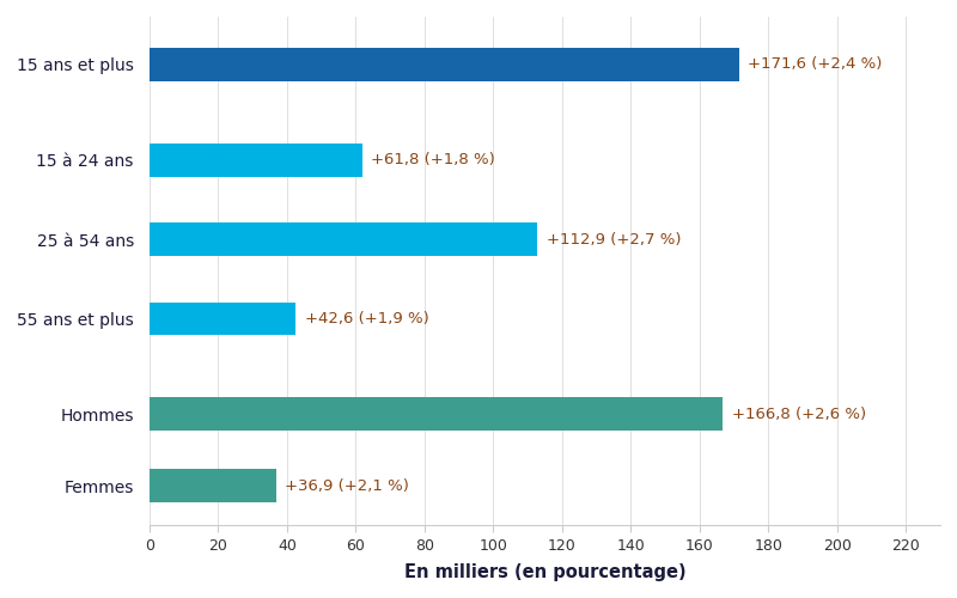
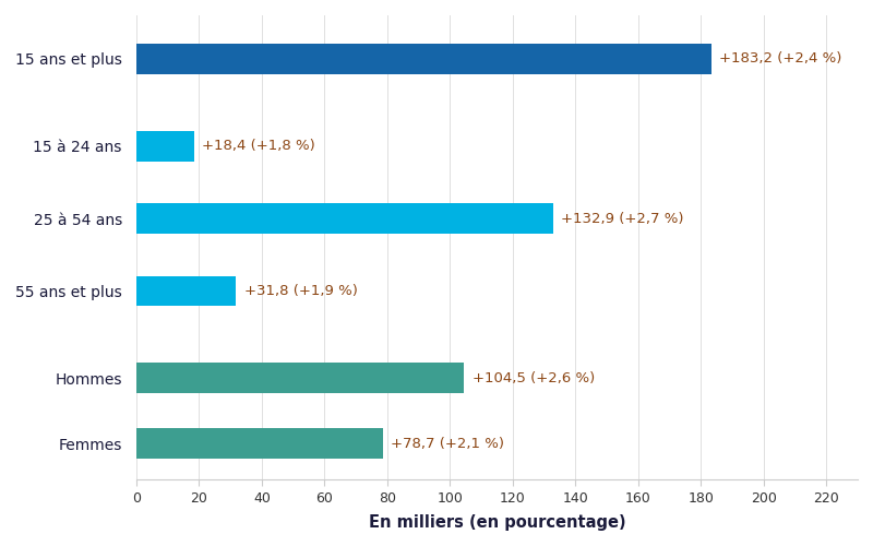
15 ans et plus: +171,6 -> +183,2
15 à 24 ans: +61,8 -> +18,4
25 à 54 ans: +112,9 -> +132,9
55 ans et plus: +42,6 -> +31,8
Hommes: +166,8 -> +104,5
Femmes: +36,9 -> +78,7
